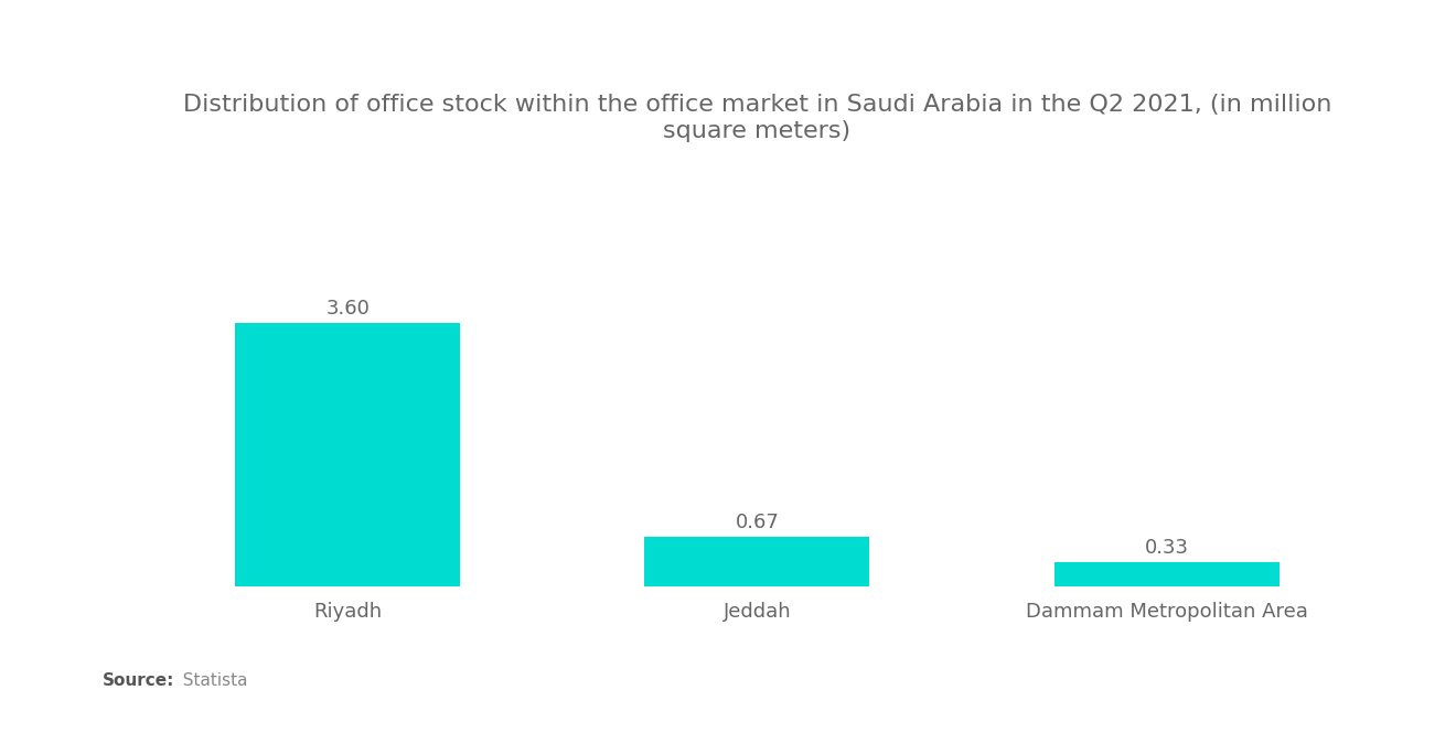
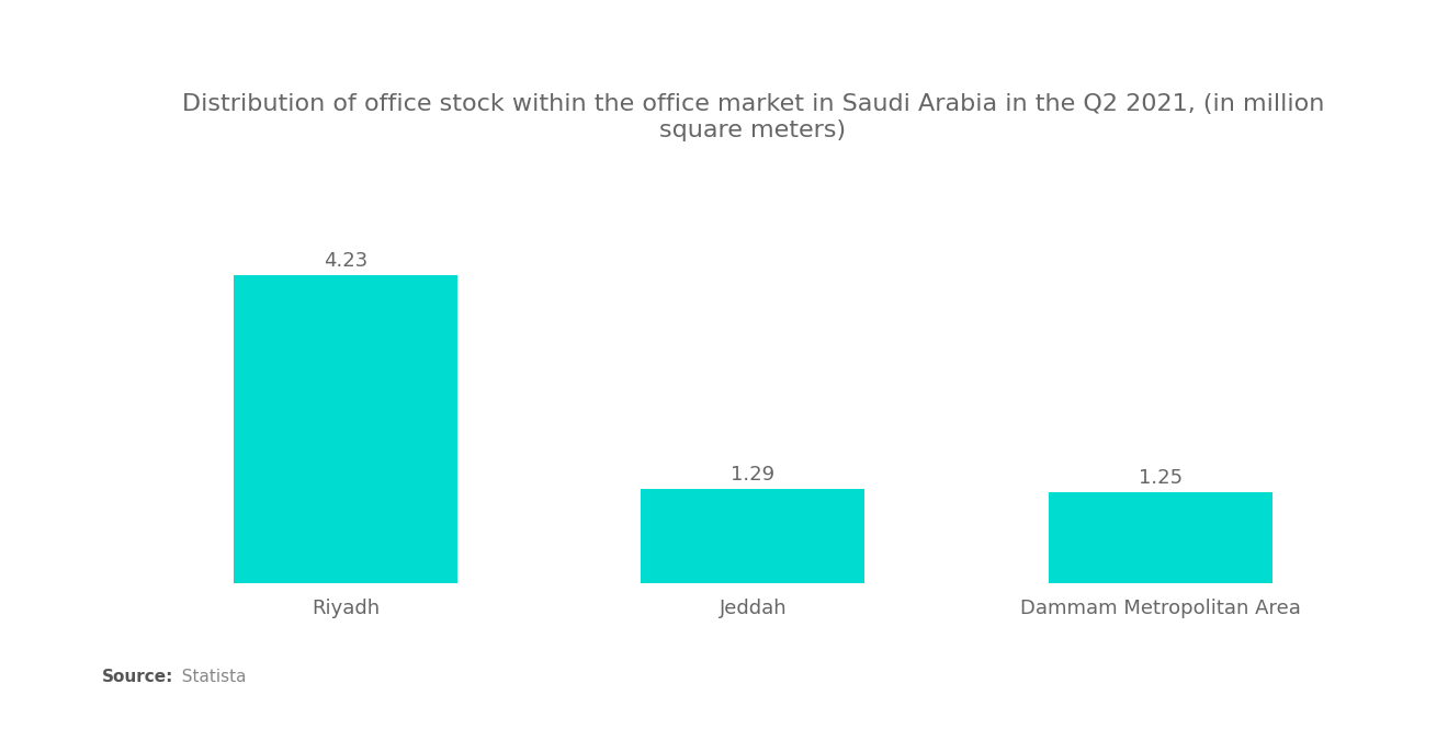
Riyadh: 3.60 -> 4.23
Jeddah: 0.67 -> 1.29
Dammam Metropolitan Area: 0.33 -> 1.25
